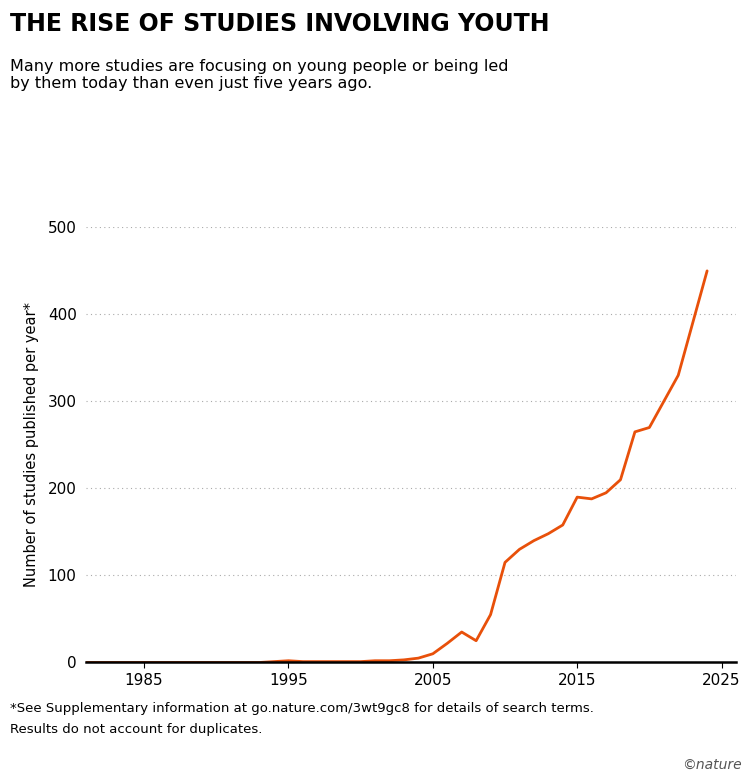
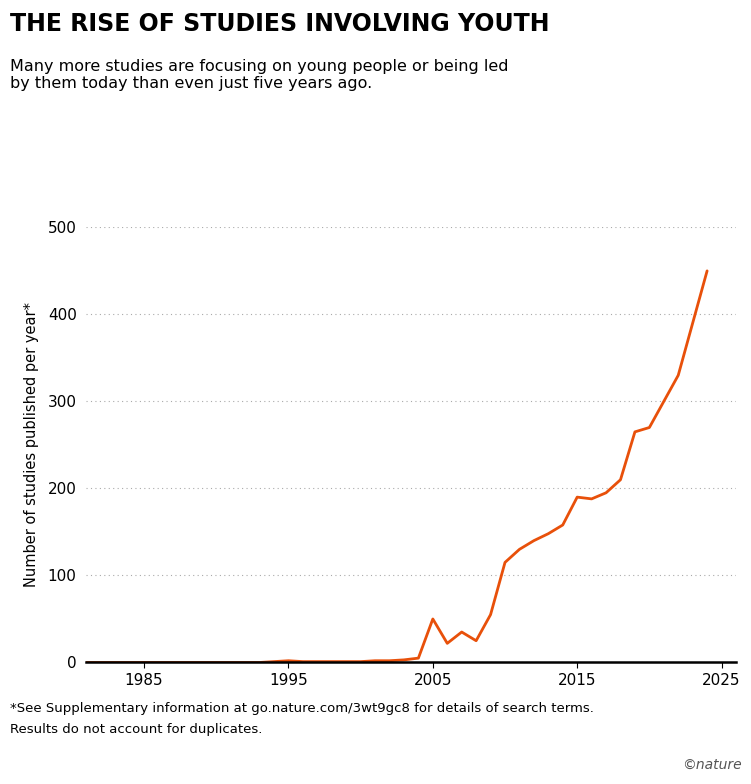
2005: 10 -> 50
